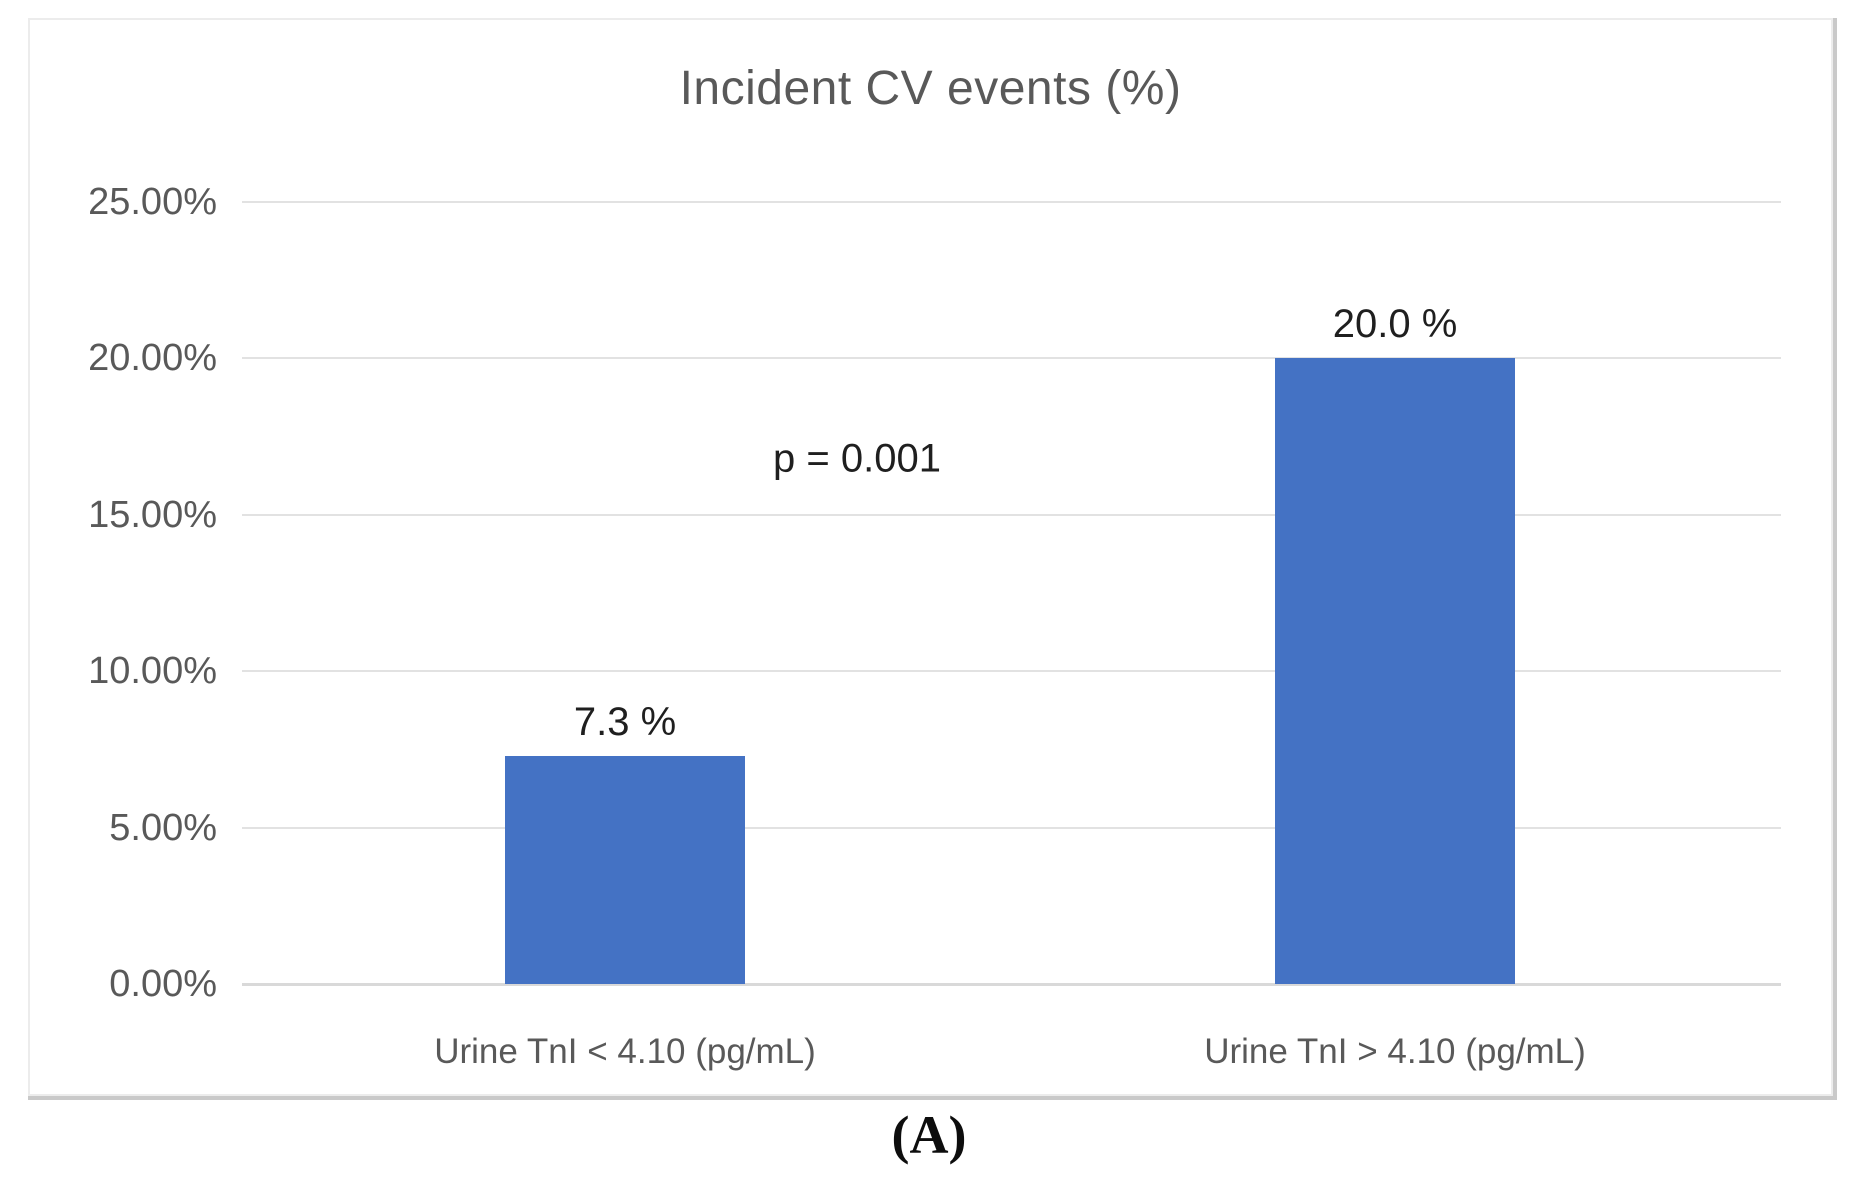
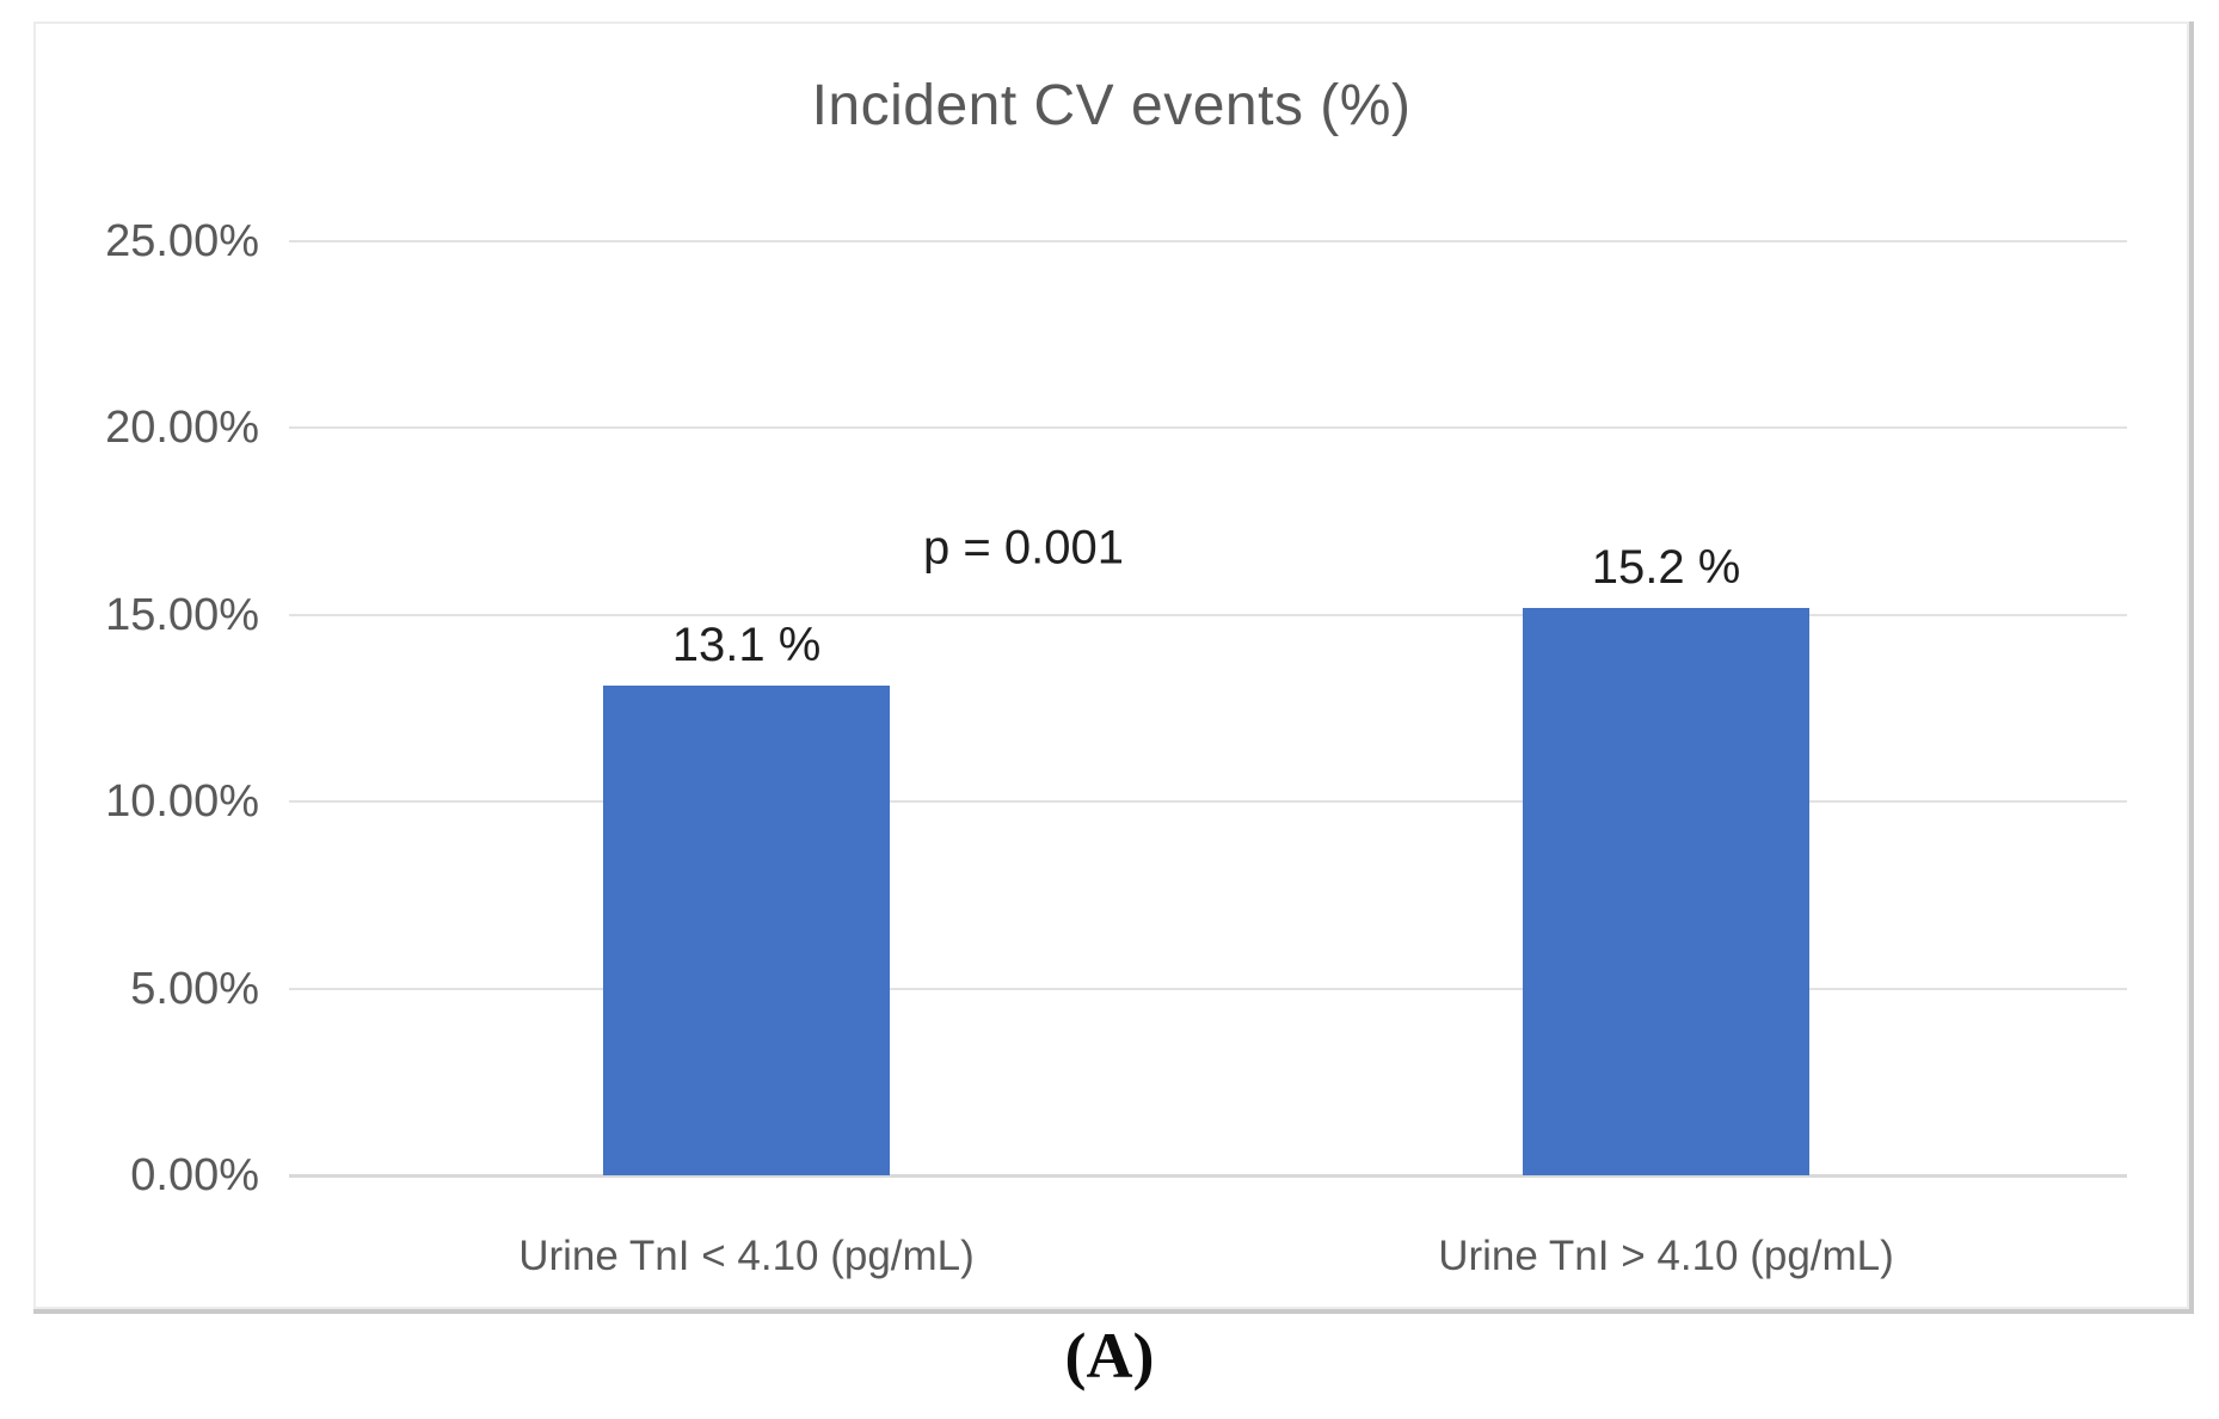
Urine TnI < 4.10 (pg/mL): 7.3 -> 13.1
Urine TnI > 4.10 (pg/mL): 20.0 -> 15.2
